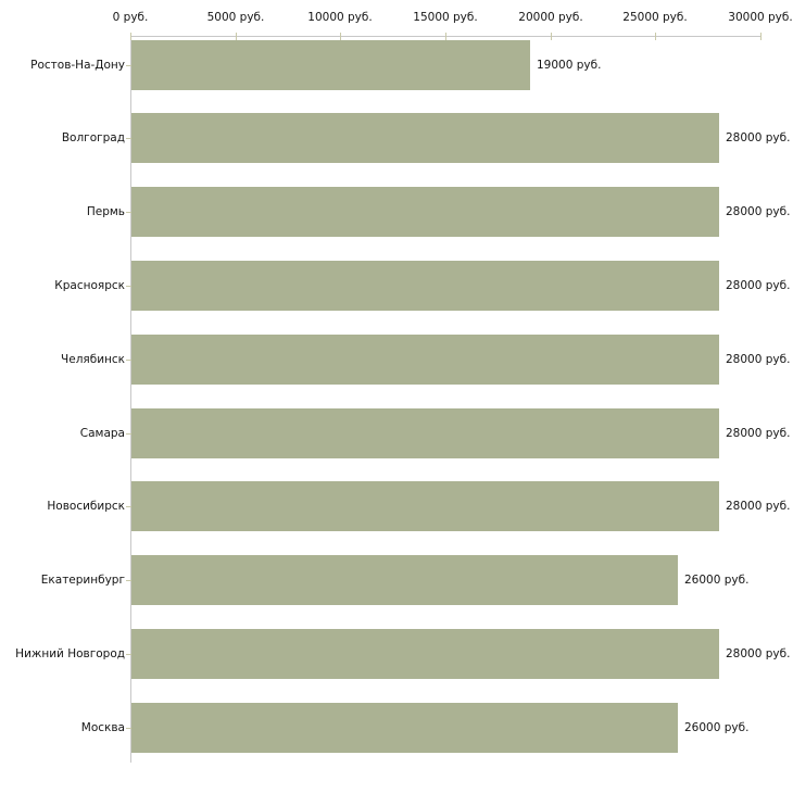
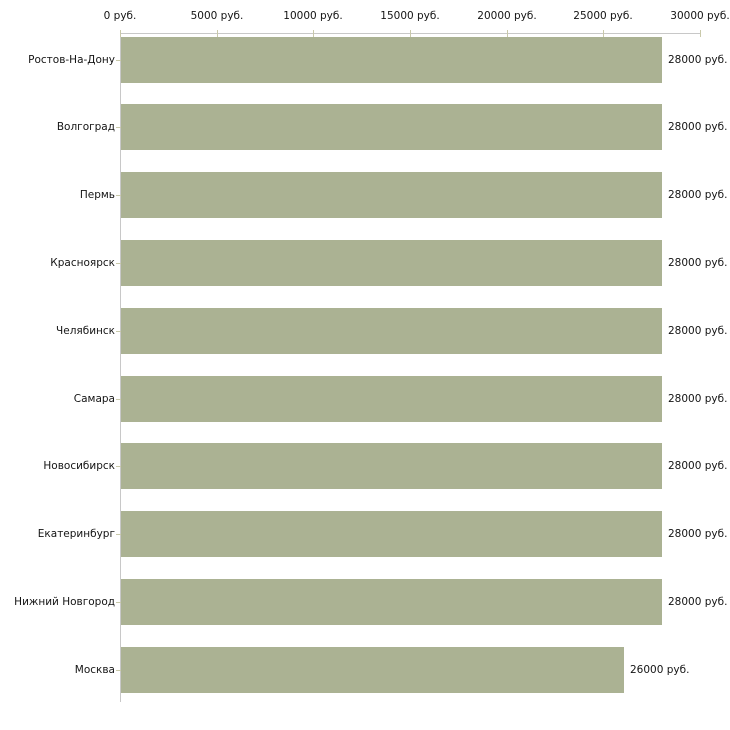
Ростов-На-Дону: 19000 -> 28000
Екатеринбург: 26000 -> 28000
